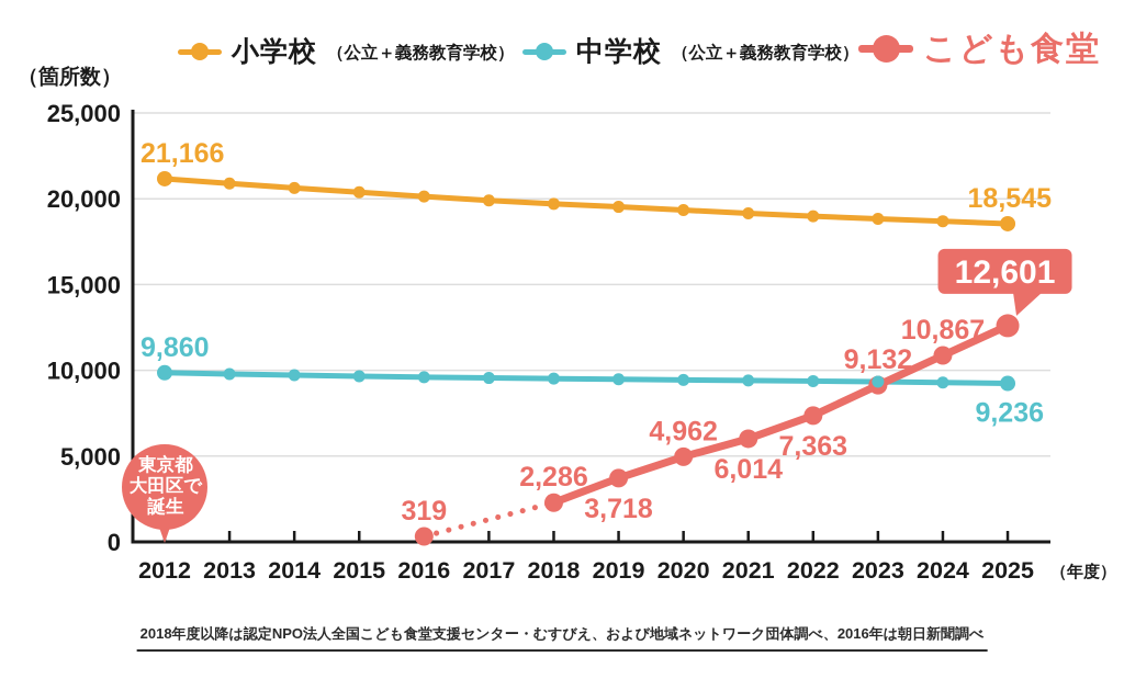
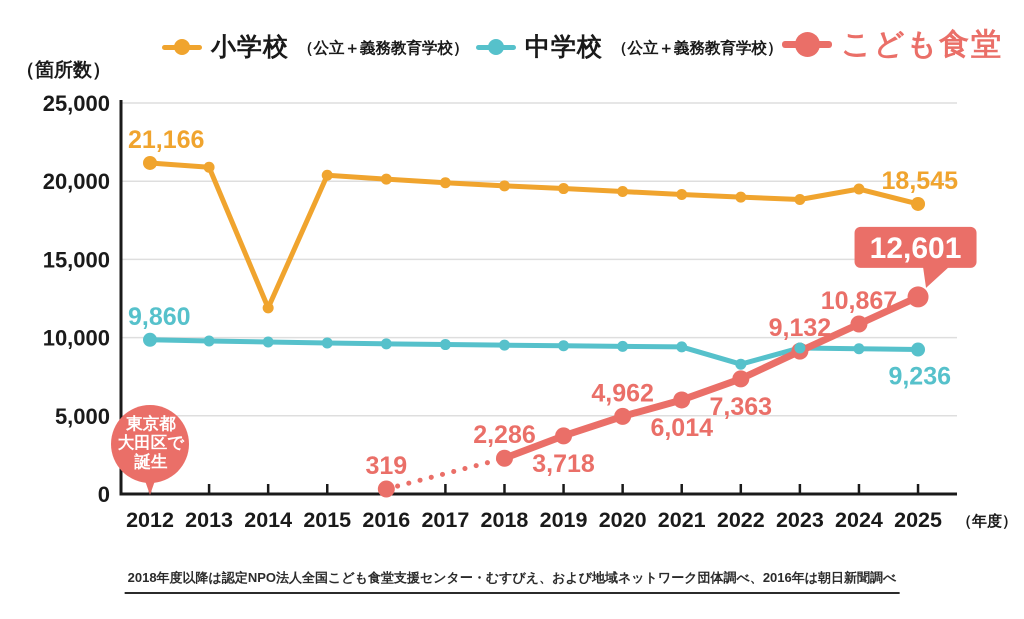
小学校（公立＋義務教育学校）/2014: 20600 -> 11900
中学校（公立＋義務教育学校）/2022: 9400 -> 8300
小学校（公立＋義務教育学校）/2024: 18700 -> 19500
